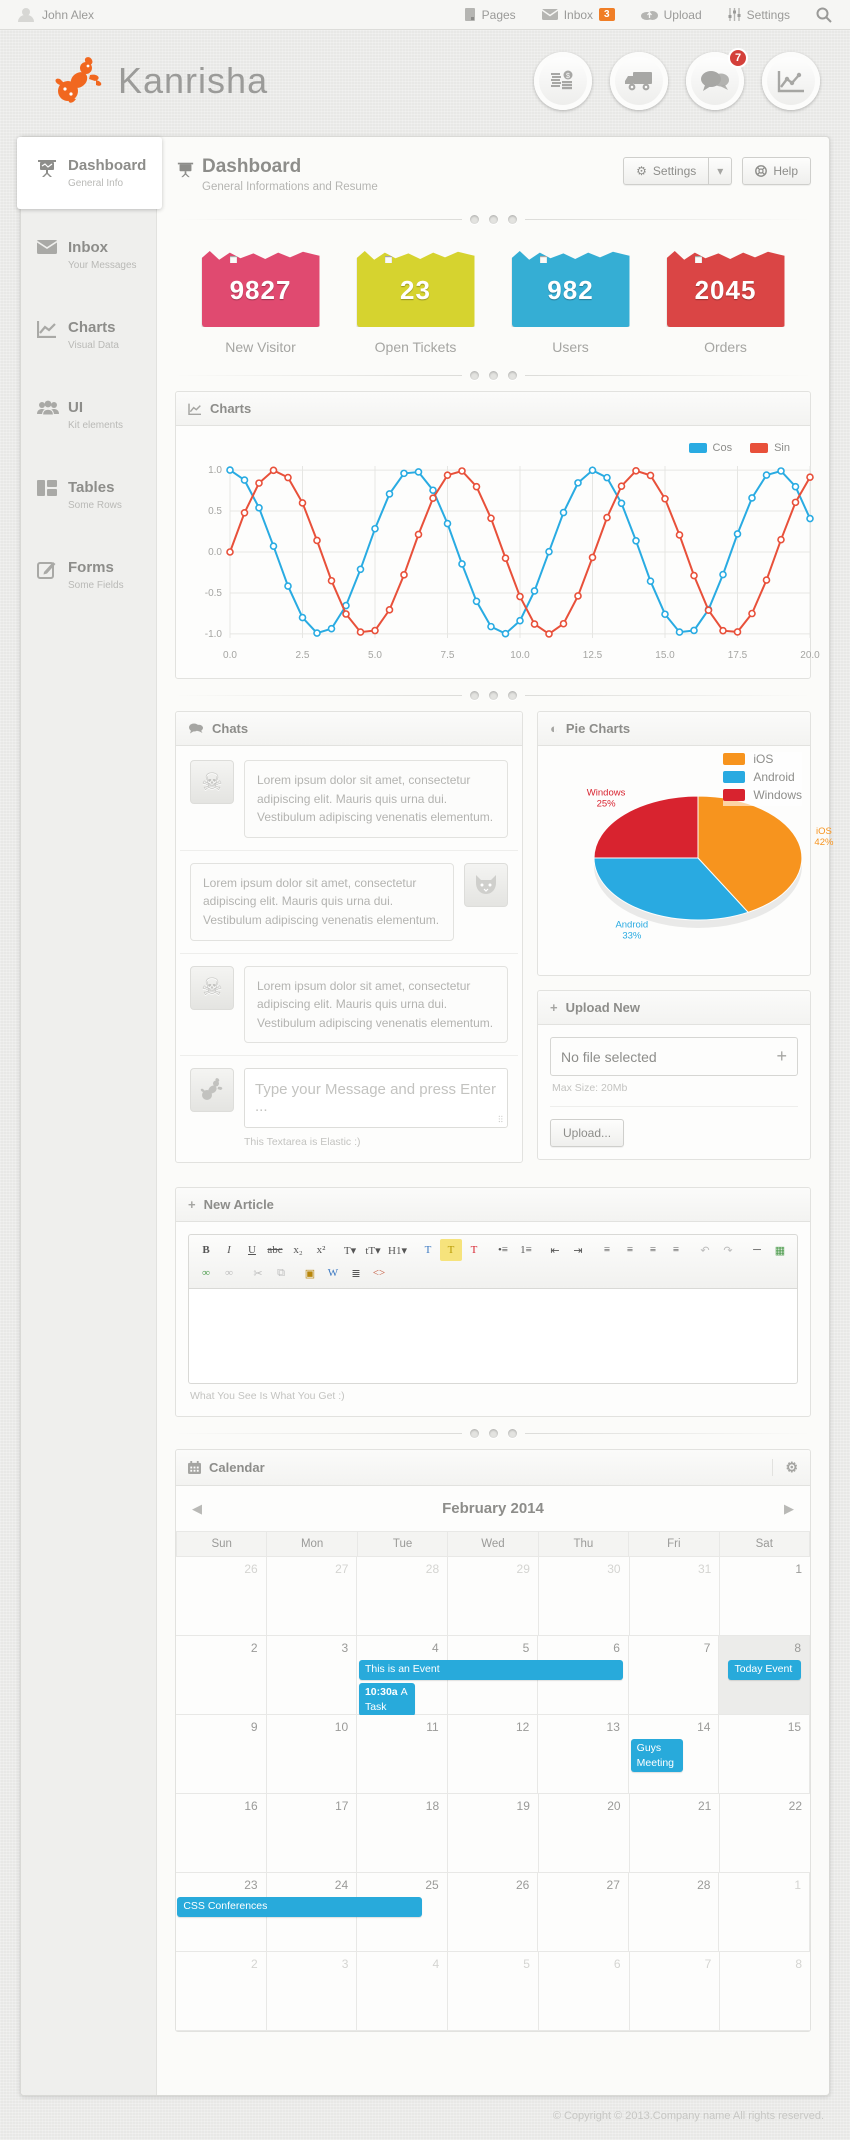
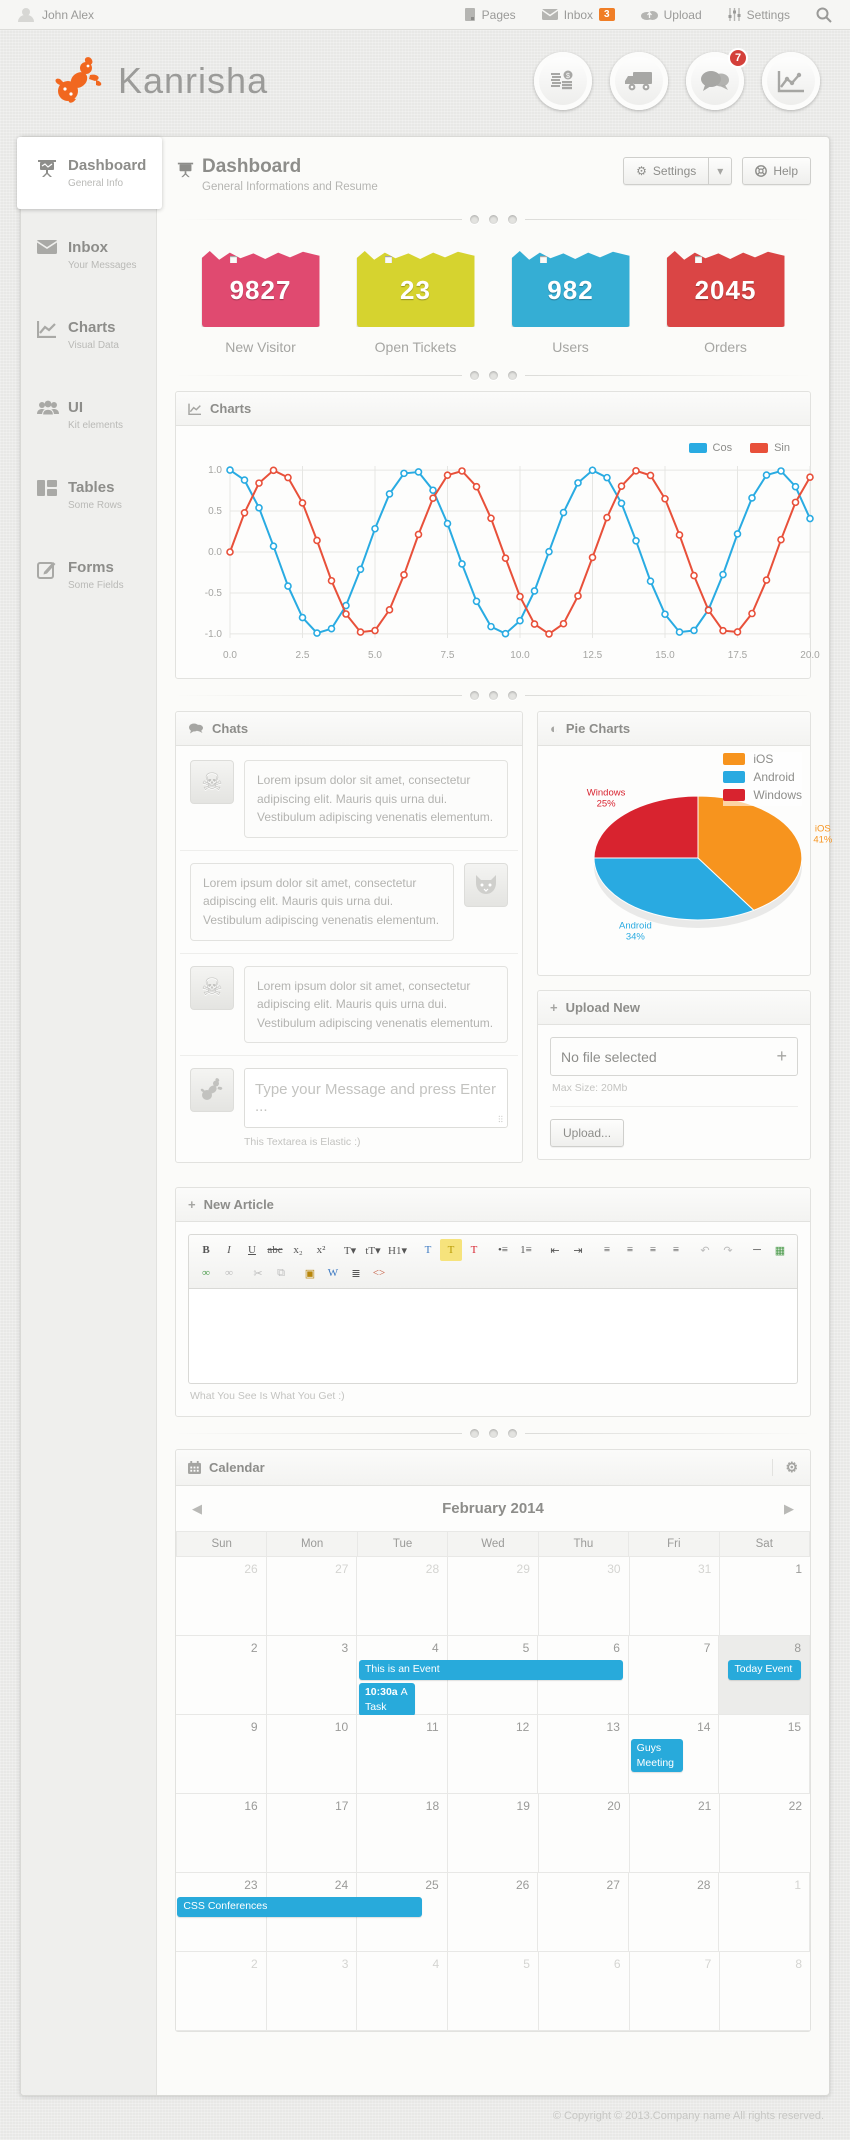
Pie Charts/iOS: 42% -> 41%
Pie Charts/Android: 33% -> 34%
